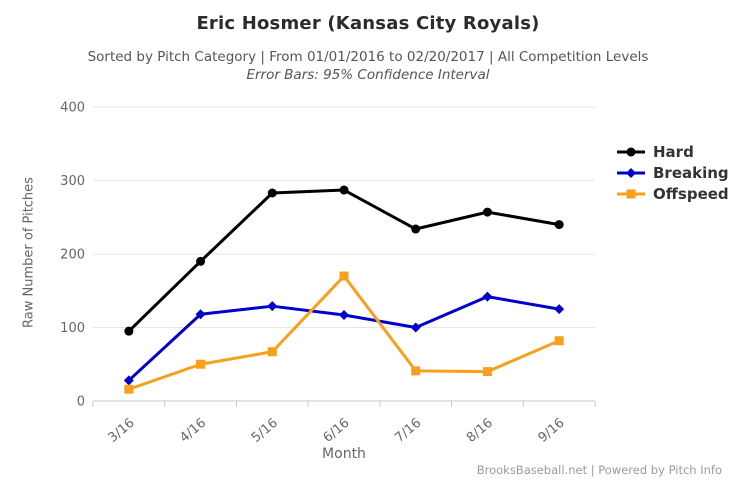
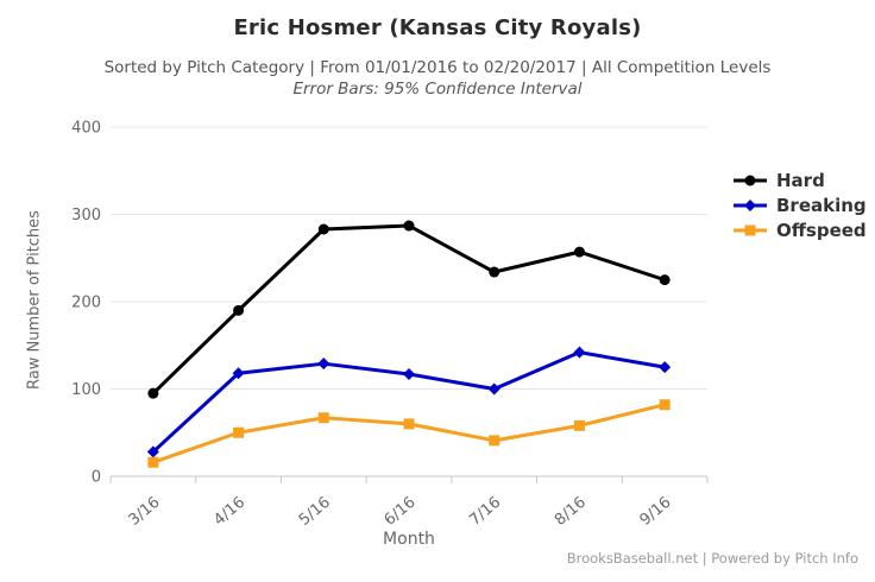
Offspeed/6/16: 170 -> 60
Offspeed/8/16: 40 -> 60
Hard/9/16: 240 -> 220
